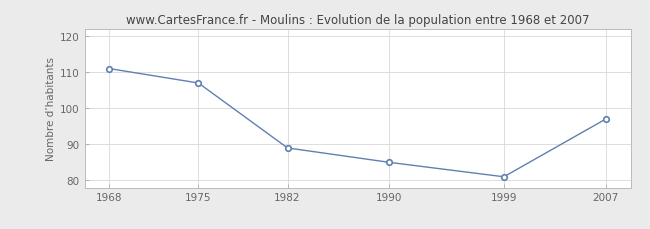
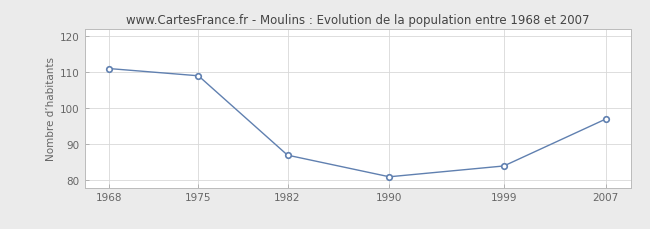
1975: 107 -> 109
1982: 89 -> 87
1990: 85 -> 81
1999: 81 -> 84
